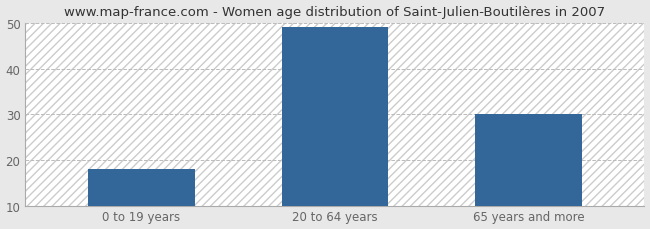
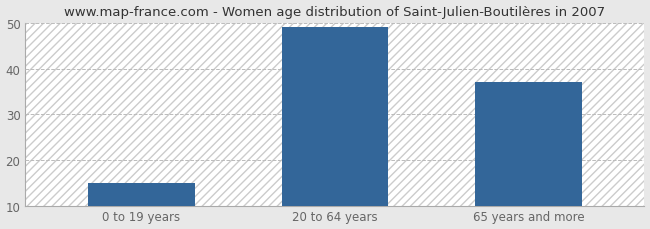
0 to 19 years: 18 -> 15
65 years and more: 30 -> 37
